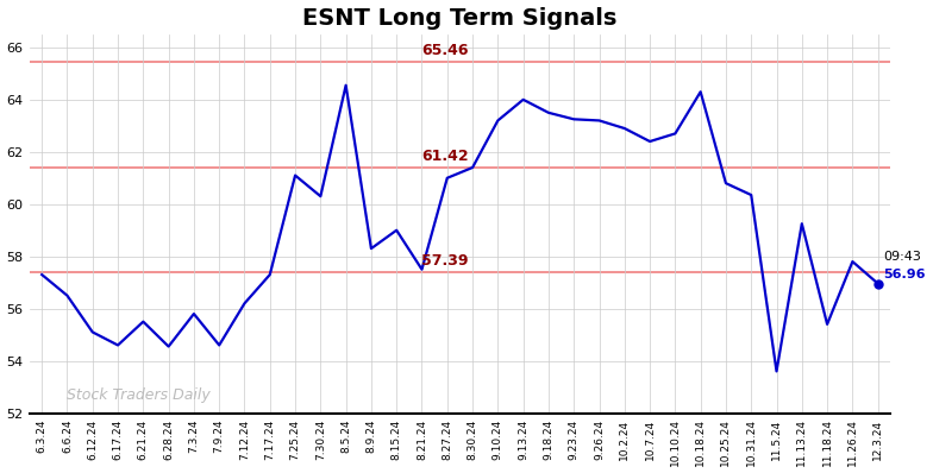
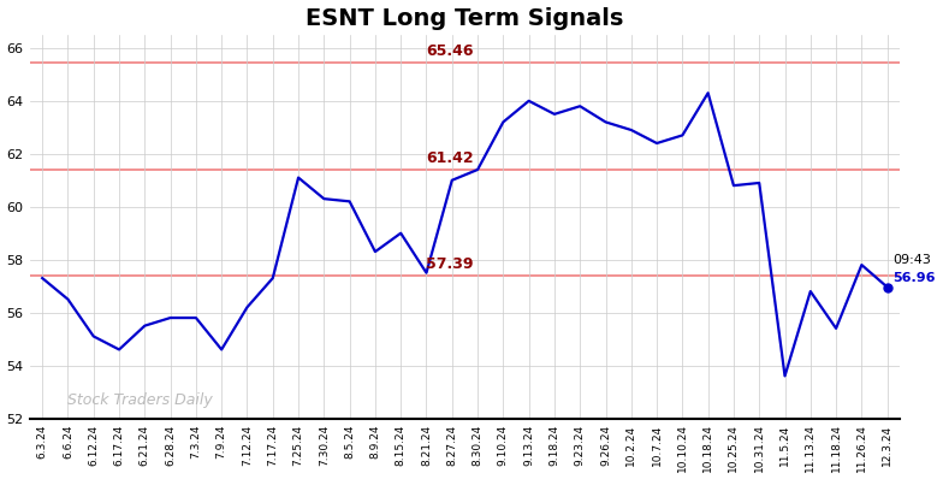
6.28.24: 54.55 -> 55.80
8.5.24: 64.55 -> 60.20
9.23.24: 63.25 -> 63.80
10.31.24: 60.35 -> 60.90
11.13.24: 59.25 -> 56.80
